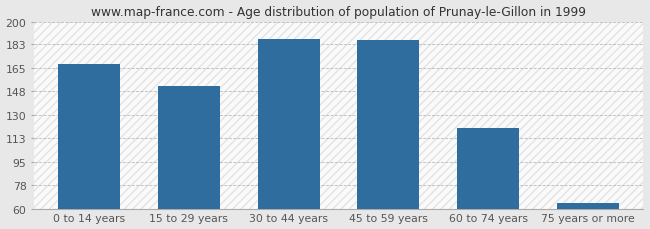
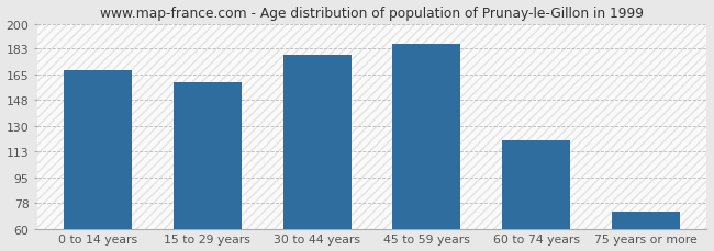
15 to 29 years: 152 -> 160
30 to 44 years: 187 -> 179
75 years or more: 64 -> 72
